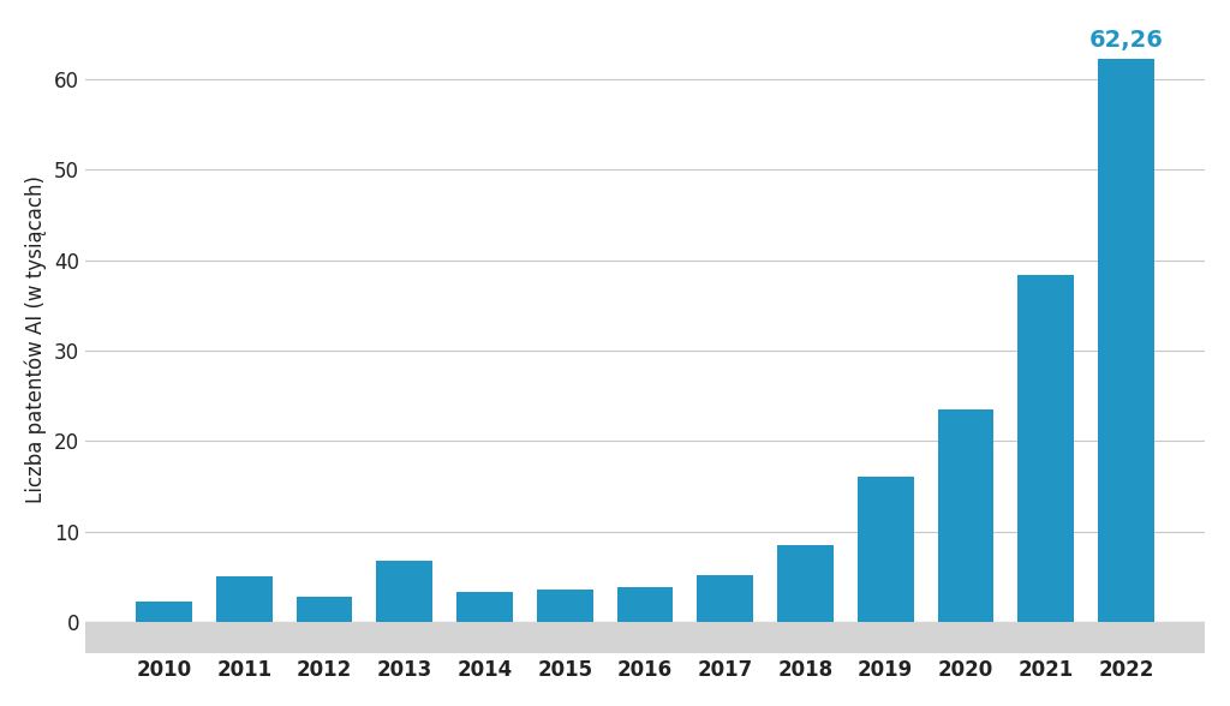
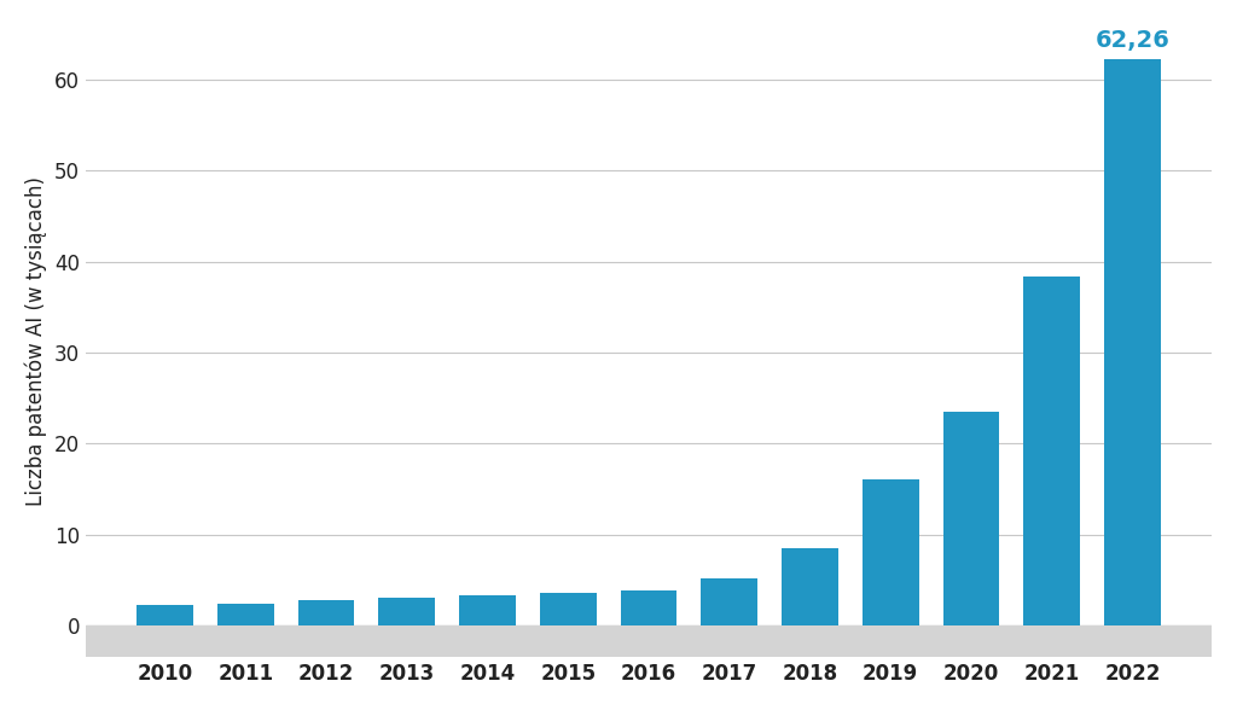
2011: 5.0 -> 2.4
2013: 6.8 -> 3.0
